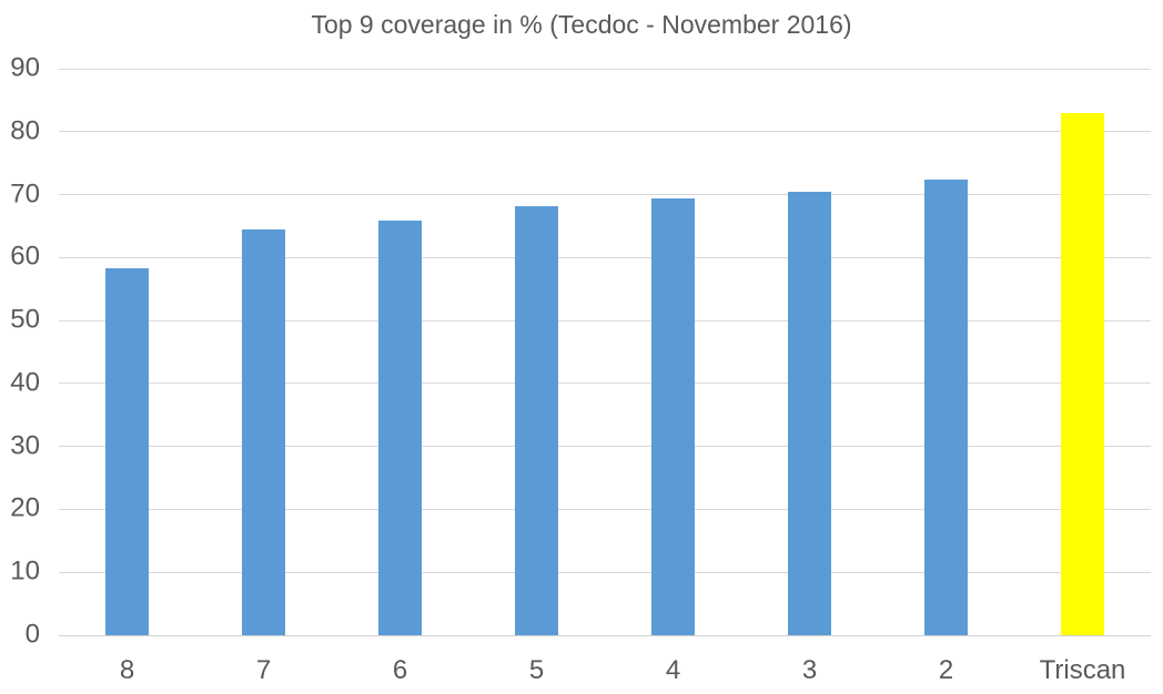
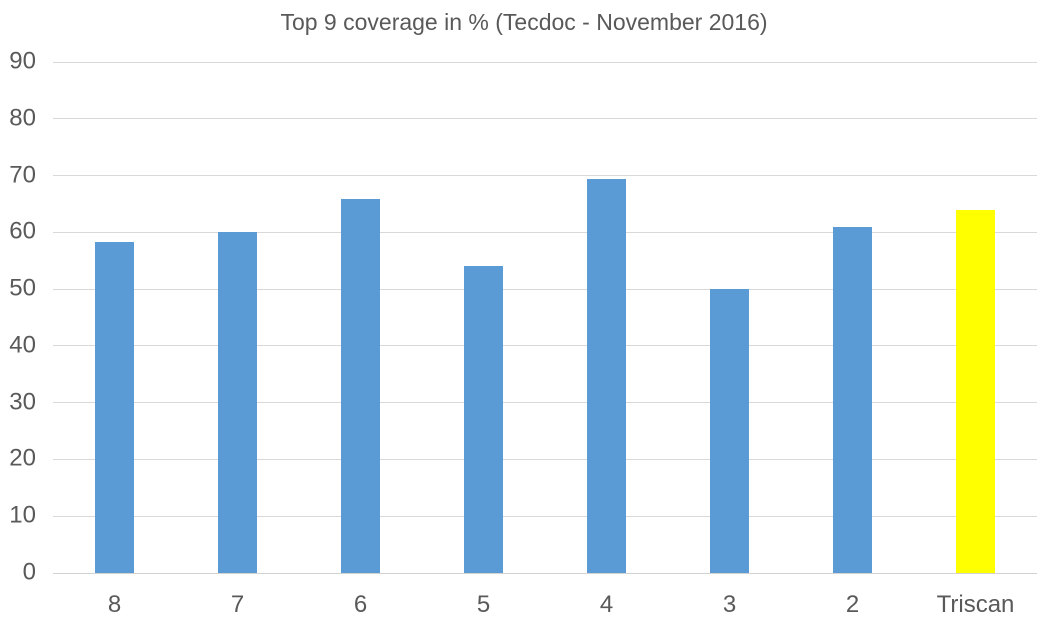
7: 64 -> 60
5: 68 -> 54
3: 70 -> 50
2: 72 -> 61
Triscan: 83 -> 64
